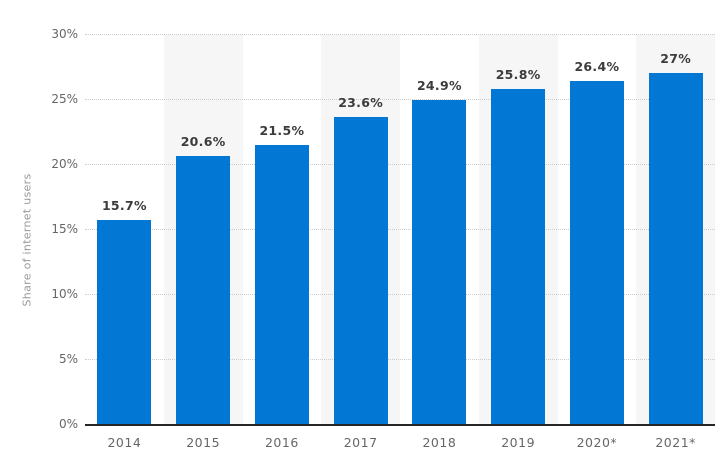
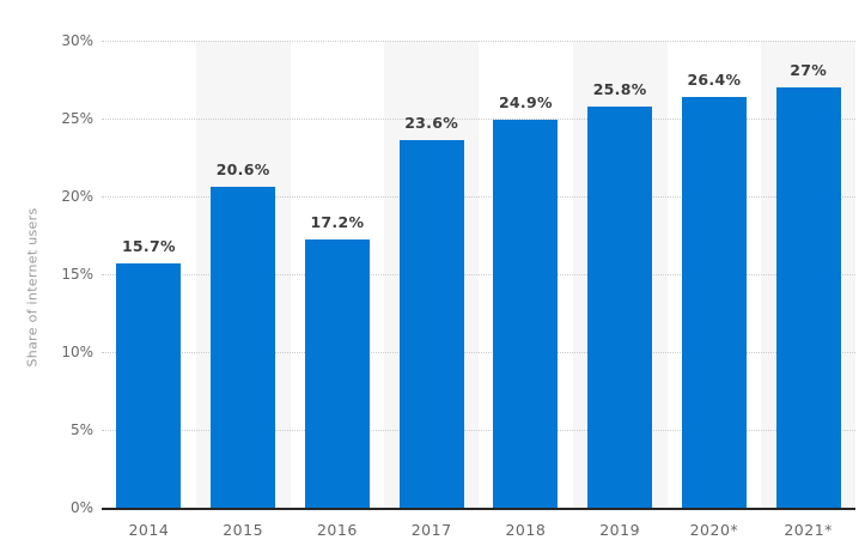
2016: 21.5% -> 17.2%
